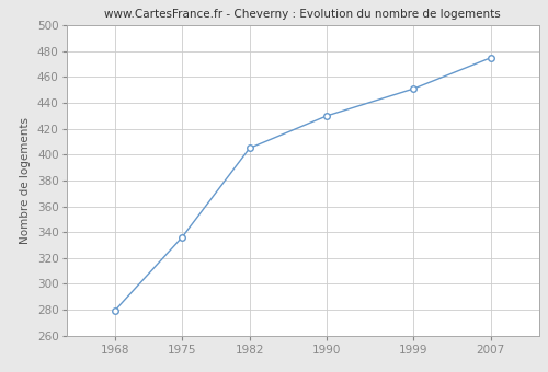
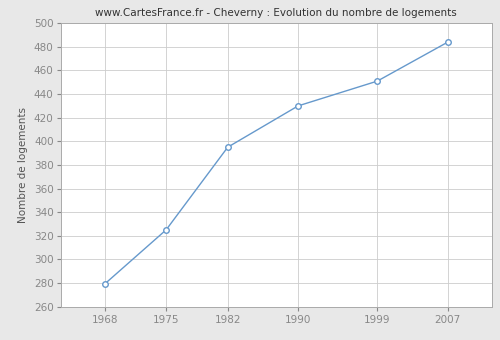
1975: 336 -> 325
1982: 405 -> 395
2007: 475 -> 484
